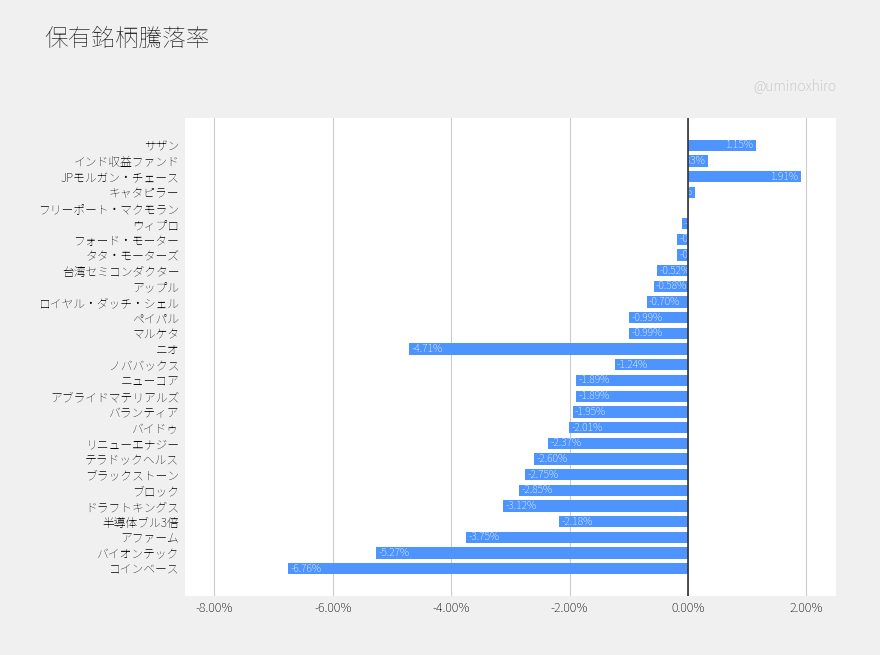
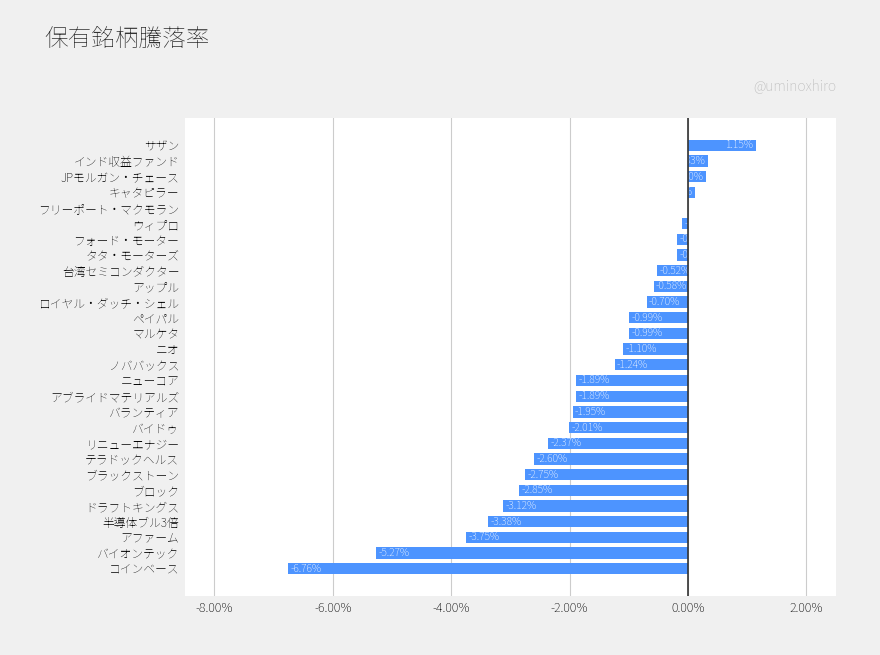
JPモルガン・チェース: 1.91% -> 0.30%
ニオ: -4.71% -> -1.10%
半導体ブル3倍: -2.18% -> -3.38%
